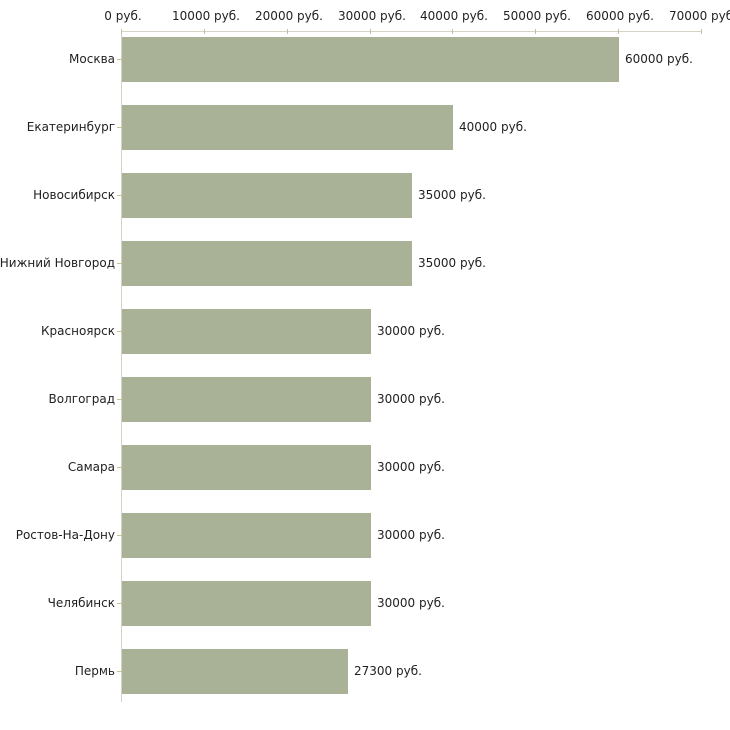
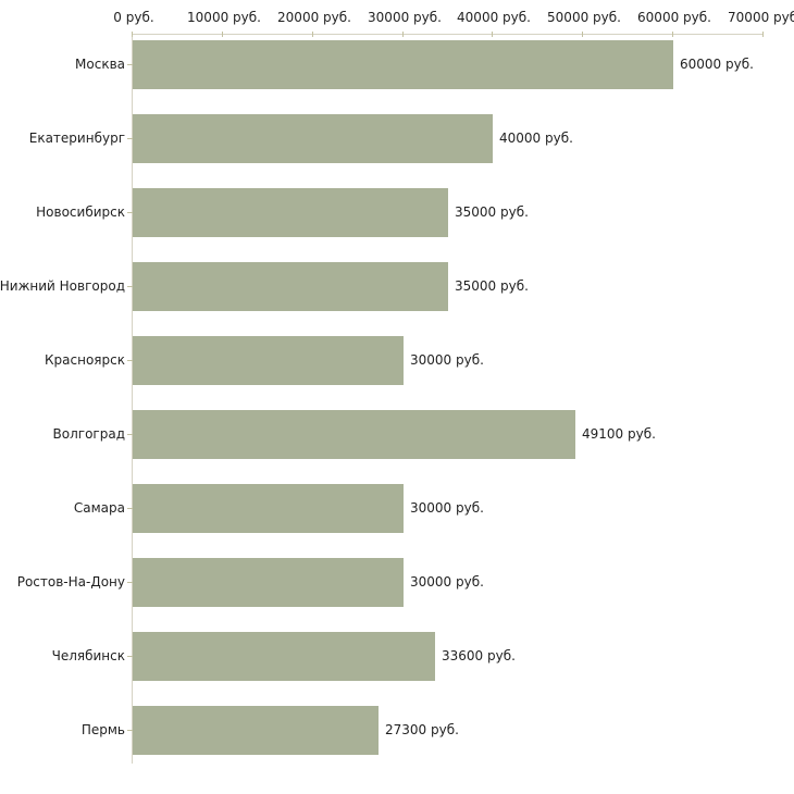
Волгоград: 30000 -> 49100
Челябинск: 30000 -> 33600
